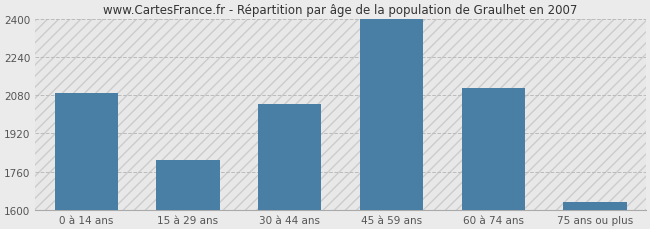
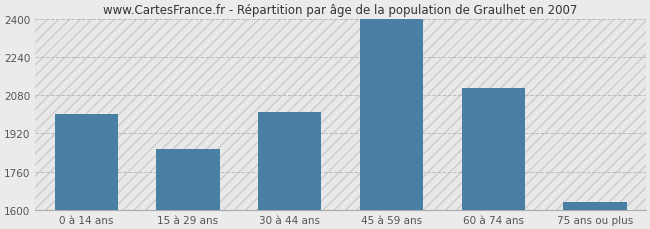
0 à 14 ans: 2090 -> 2000
15 à 29 ans: 1810 -> 1855
30 à 44 ans: 2045 -> 2010
